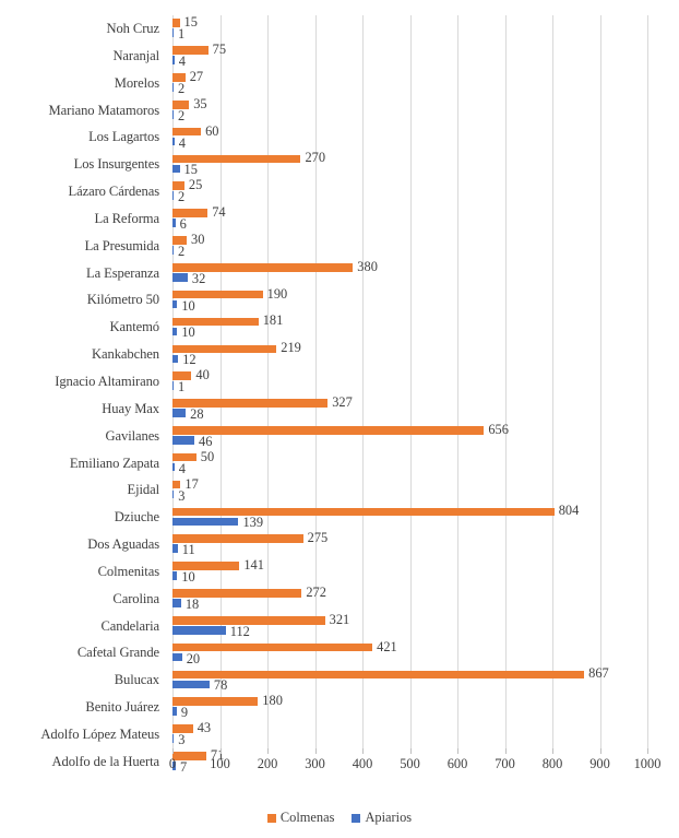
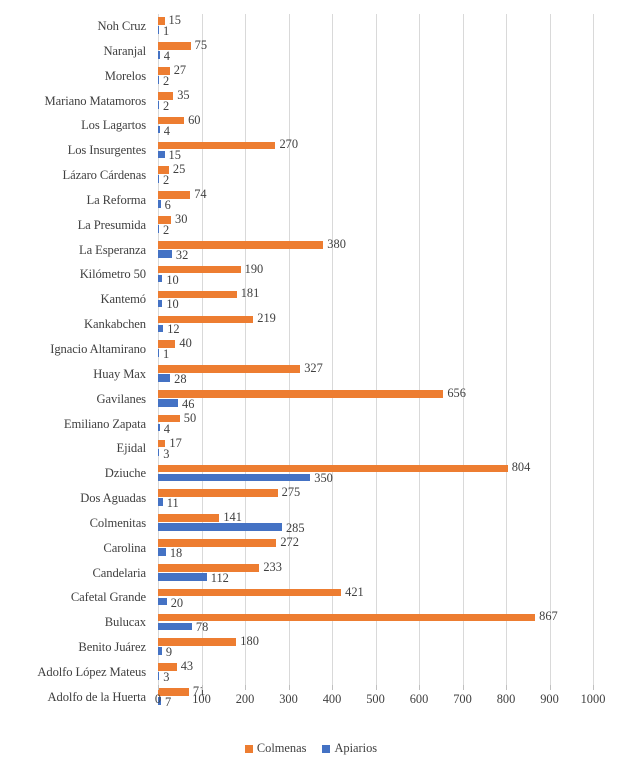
Apiarios/Dziuche: 139 -> 350
Apiarios/Colmenitas: 10 -> 285
Colmenas/Candelaria: 321 -> 233
